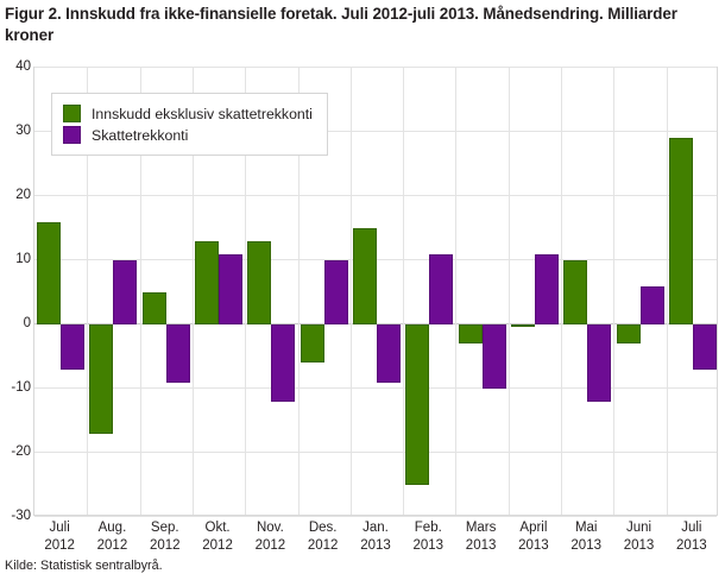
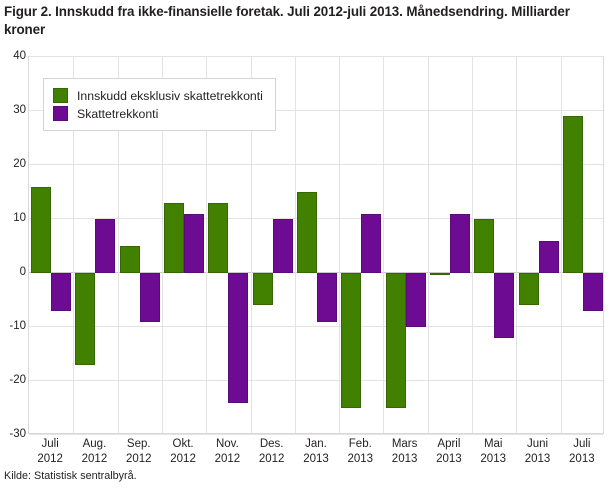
Skattetrekkonti/Nov. 2012: -12 -> -24
Innskudd eksklusiv skattetrekkonti/Mars 2013: -3 -> -25
Innskudd eksklusiv skattetrekkonti/Juni 2013: -3 -> -6
